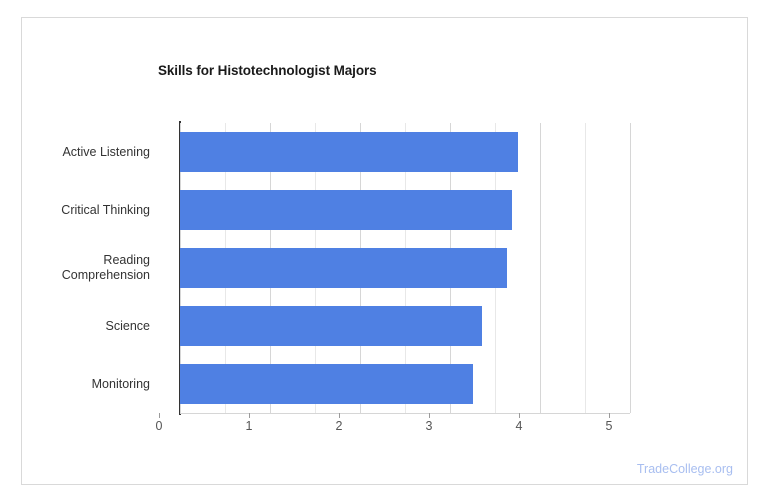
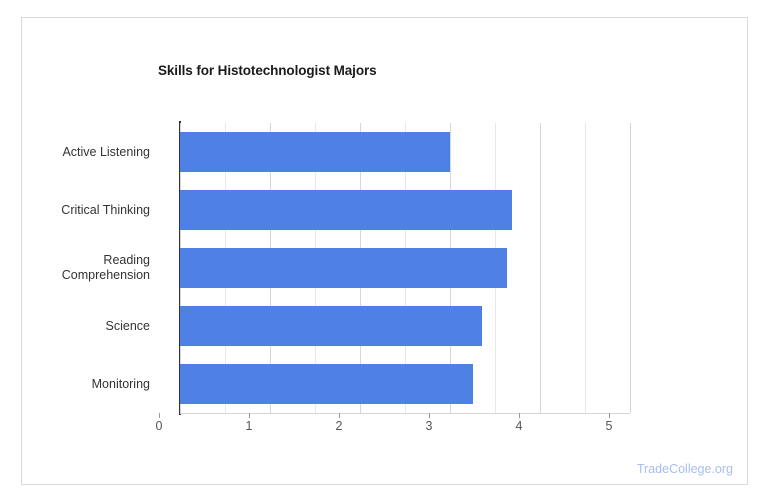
Active Listening: 3.8 -> 3.0
